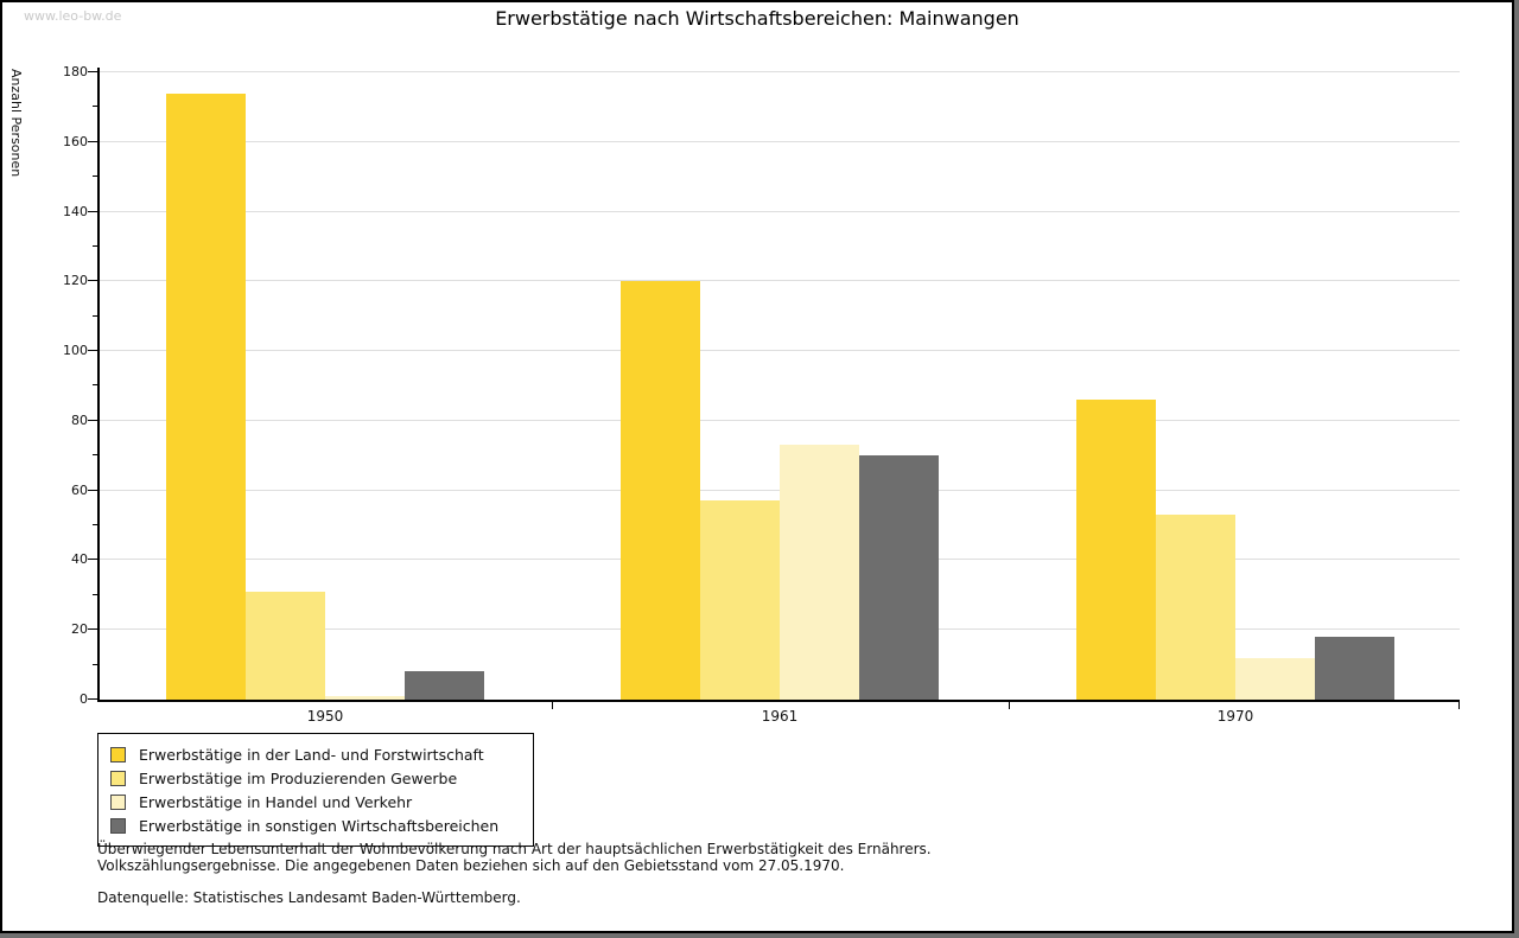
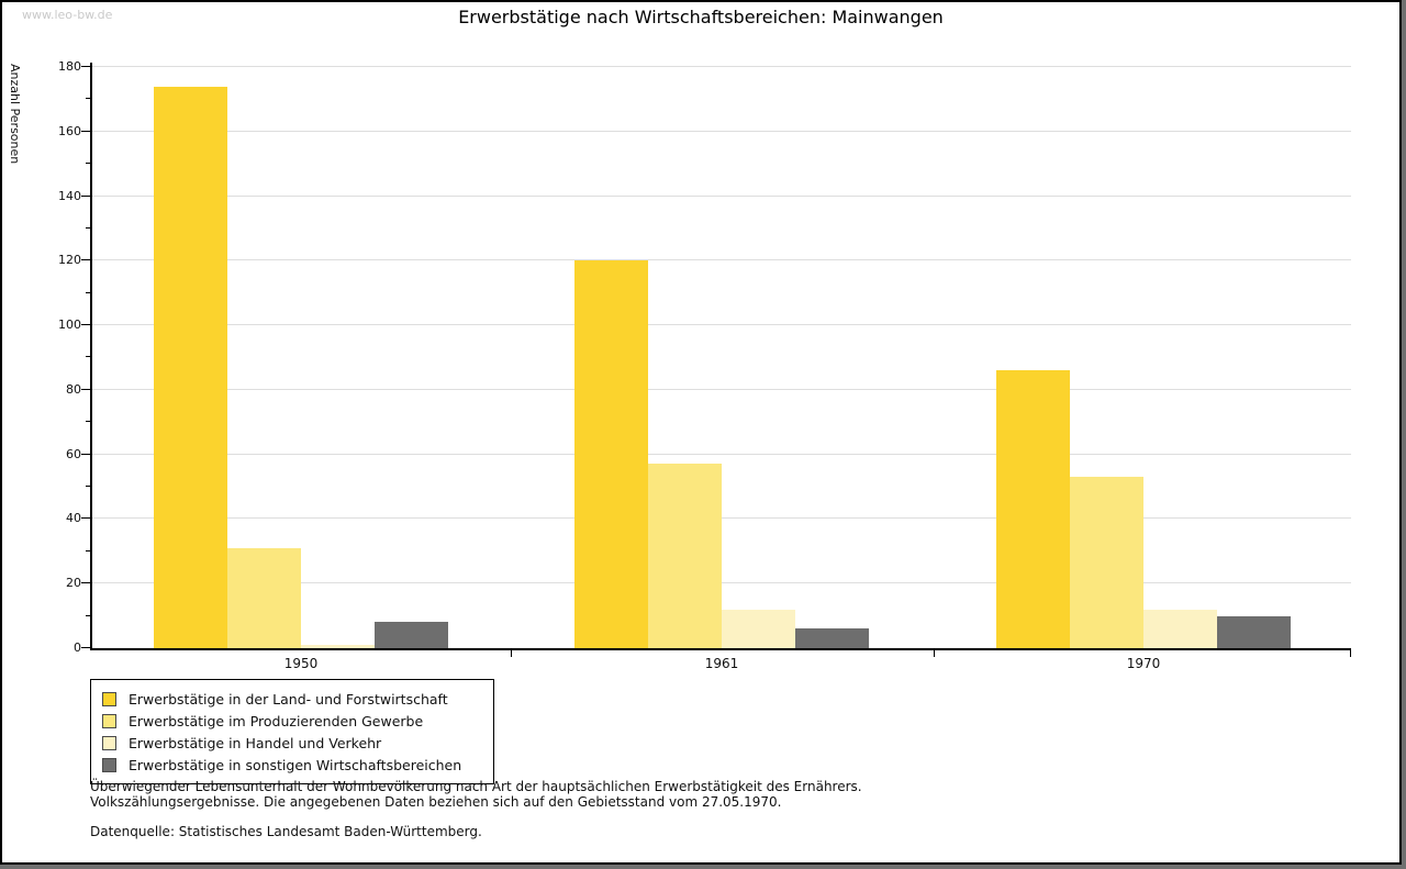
Erwerbstätige in Handel und Verkehr/1961: 73 -> 12
Erwerbstätige in sonstigen Wirtschaftsbereichen/1961: 70 -> 6
Erwerbstätige in sonstigen Wirtschaftsbereichen/1970: 18 -> 10
